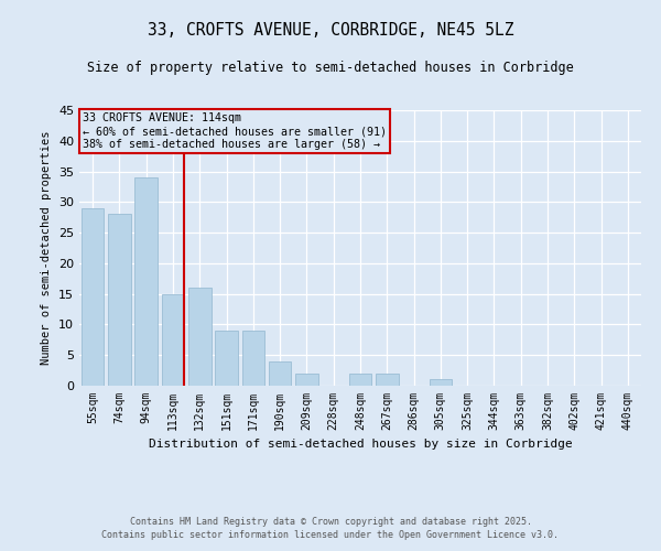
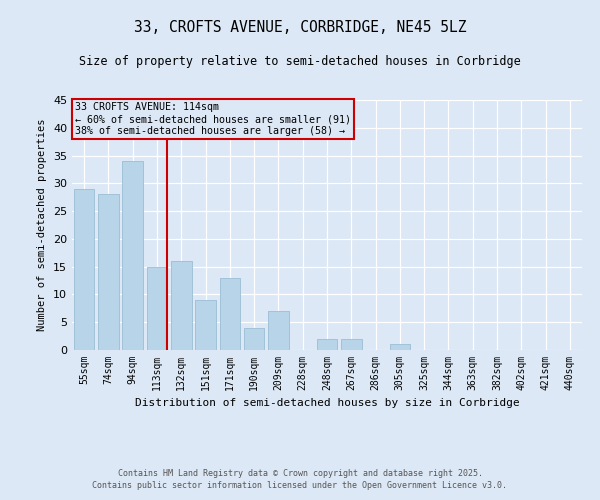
171sqm: 9 -> 13
209sqm: 2 -> 7
